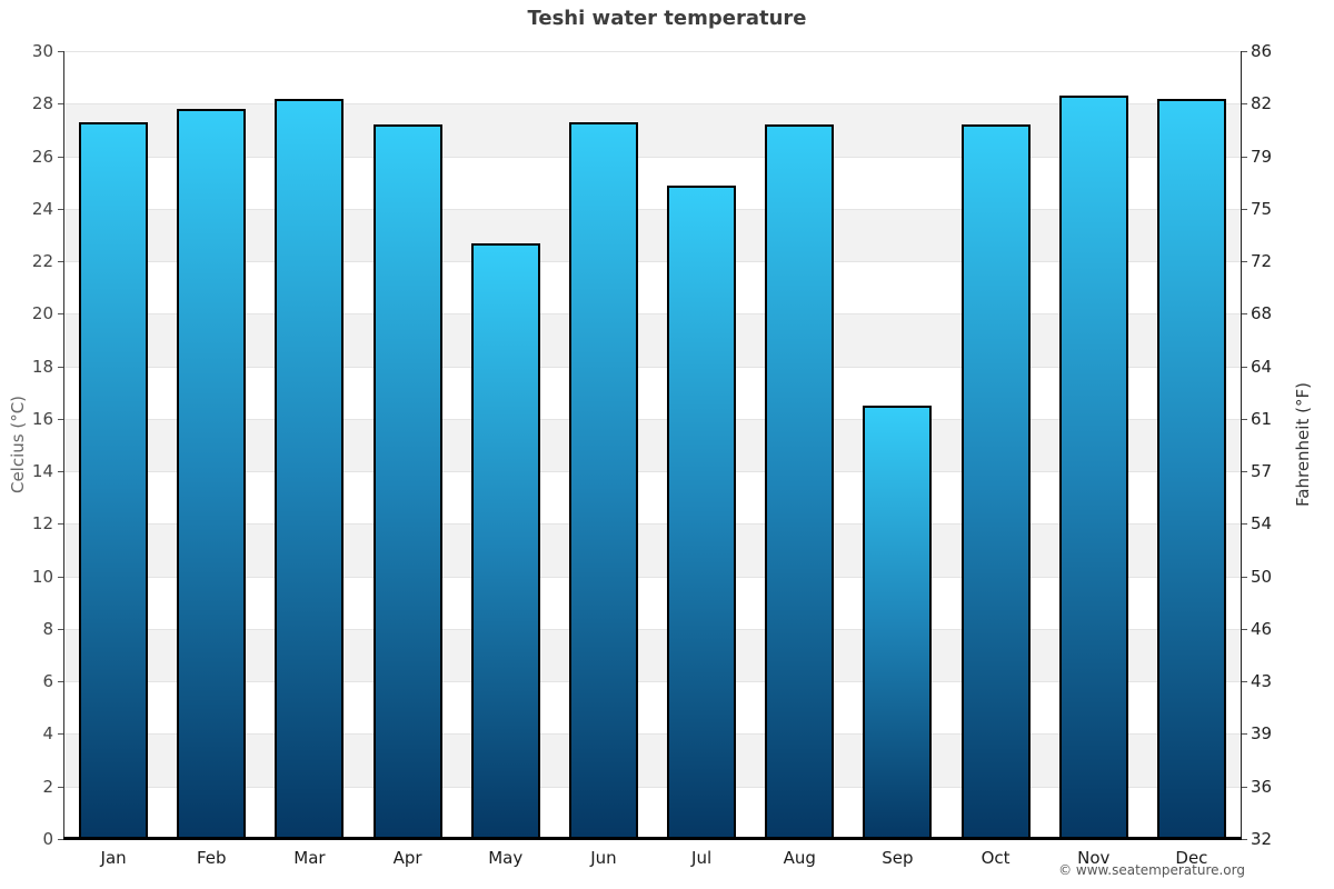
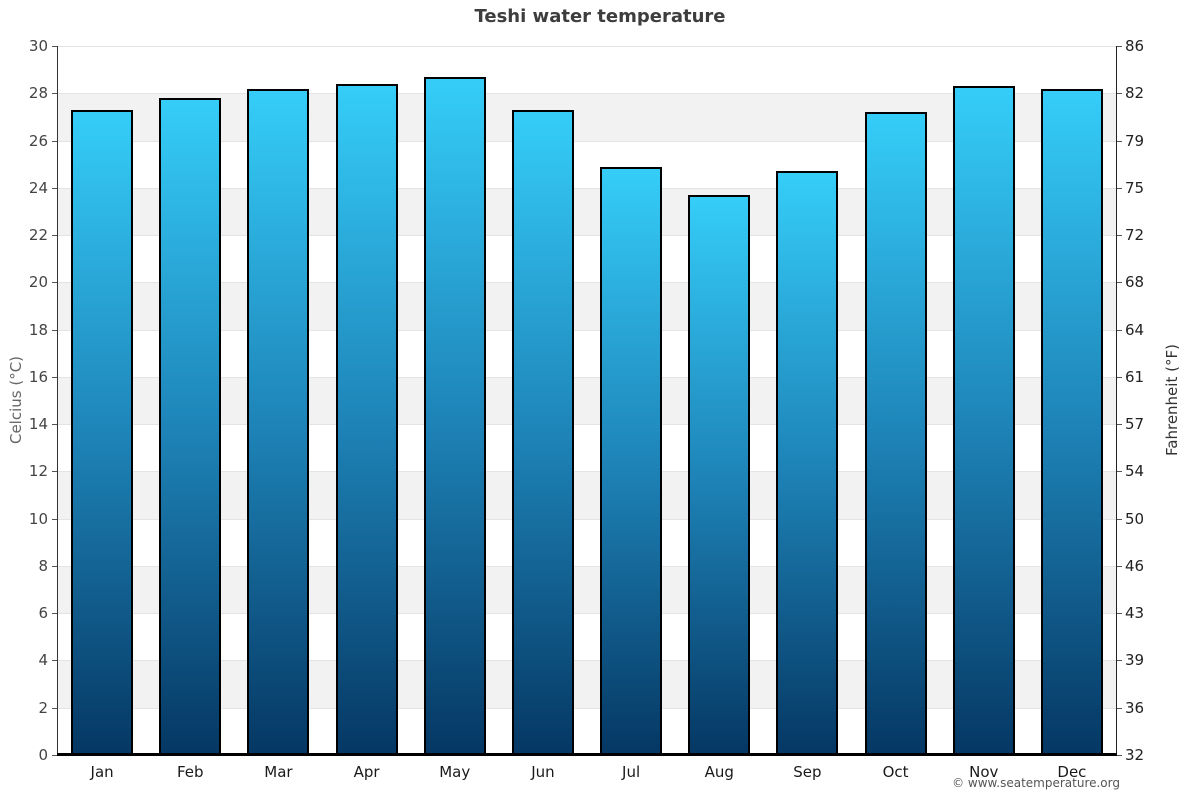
Apr: 27.2 -> 28.4
May: 22.7 -> 28.7
Aug: 27.2 -> 23.7
Sep: 16.5 -> 24.7
